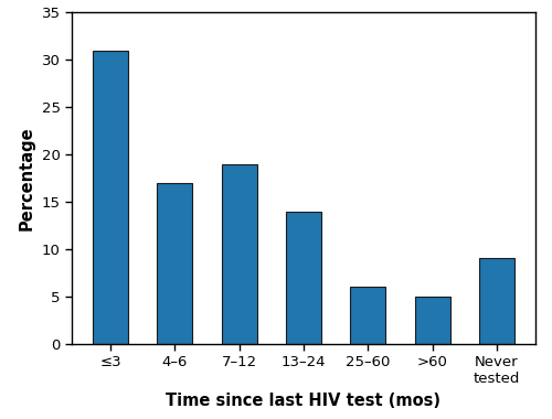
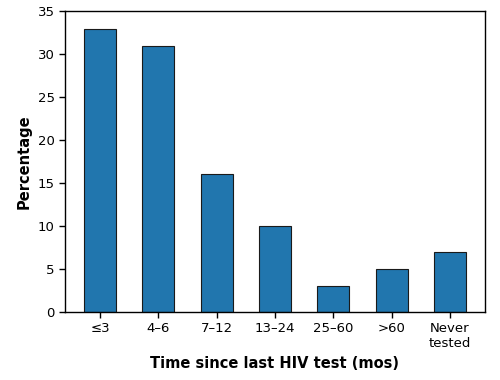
≤3: 31 -> 33
4–6: 17 -> 31
7–12: 19 -> 16
13–24: 14 -> 10
25–60: 6 -> 3
Never tested: 9 -> 7
